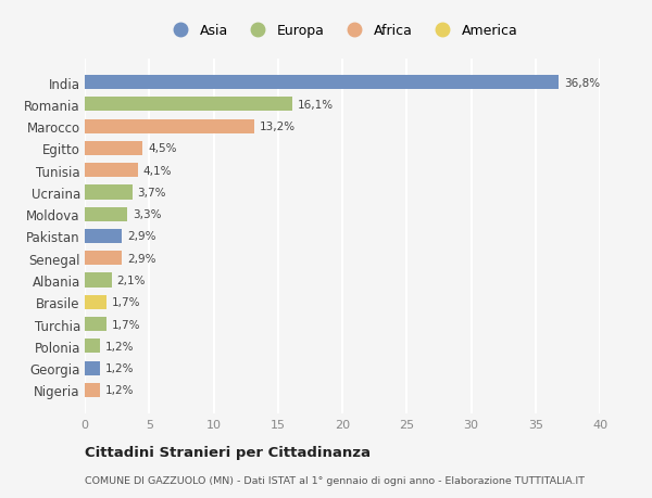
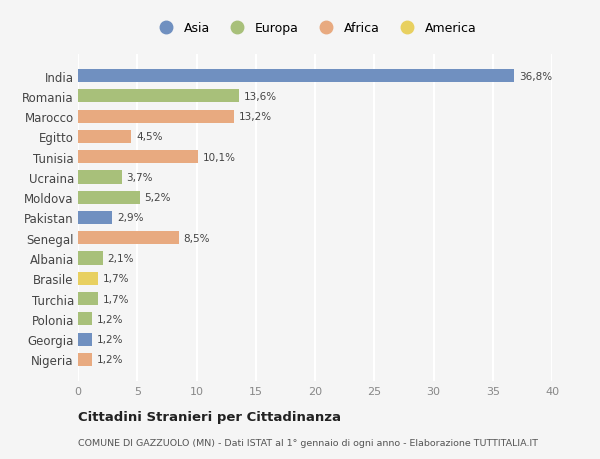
Romania: 16,1% -> 13,6%
Tunisia: 4,1% -> 10,1%
Moldova: 3,3% -> 5,2%
Senegal: 2,9% -> 8,5%
